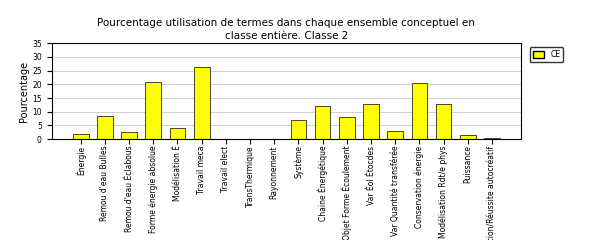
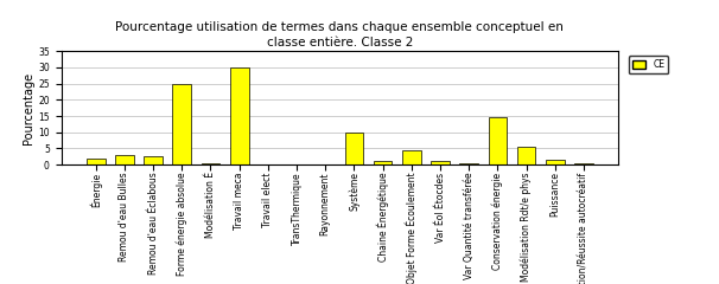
Remou d'eau Bulles: 8.5 -> 3.0
Forme énergie absolue: 21.0 -> 25.0
Modélisation É: 4.0 -> 0.5
Travail meca: 26.5 -> 30.0
Système: 7.0 -> 10.0
Chaine Énergétique: 12.0 -> 1.0
Objet Forme Écoulement: 8.0 -> 4.5
Var Éol Étocdes: 13.0 -> 1.0
Var Quantité transférée: 3.0 -> 0.5
Conservation énergie: 20.5 -> 14.5
Modélisation Rdt/e phys: 13.0 -> 5.5
